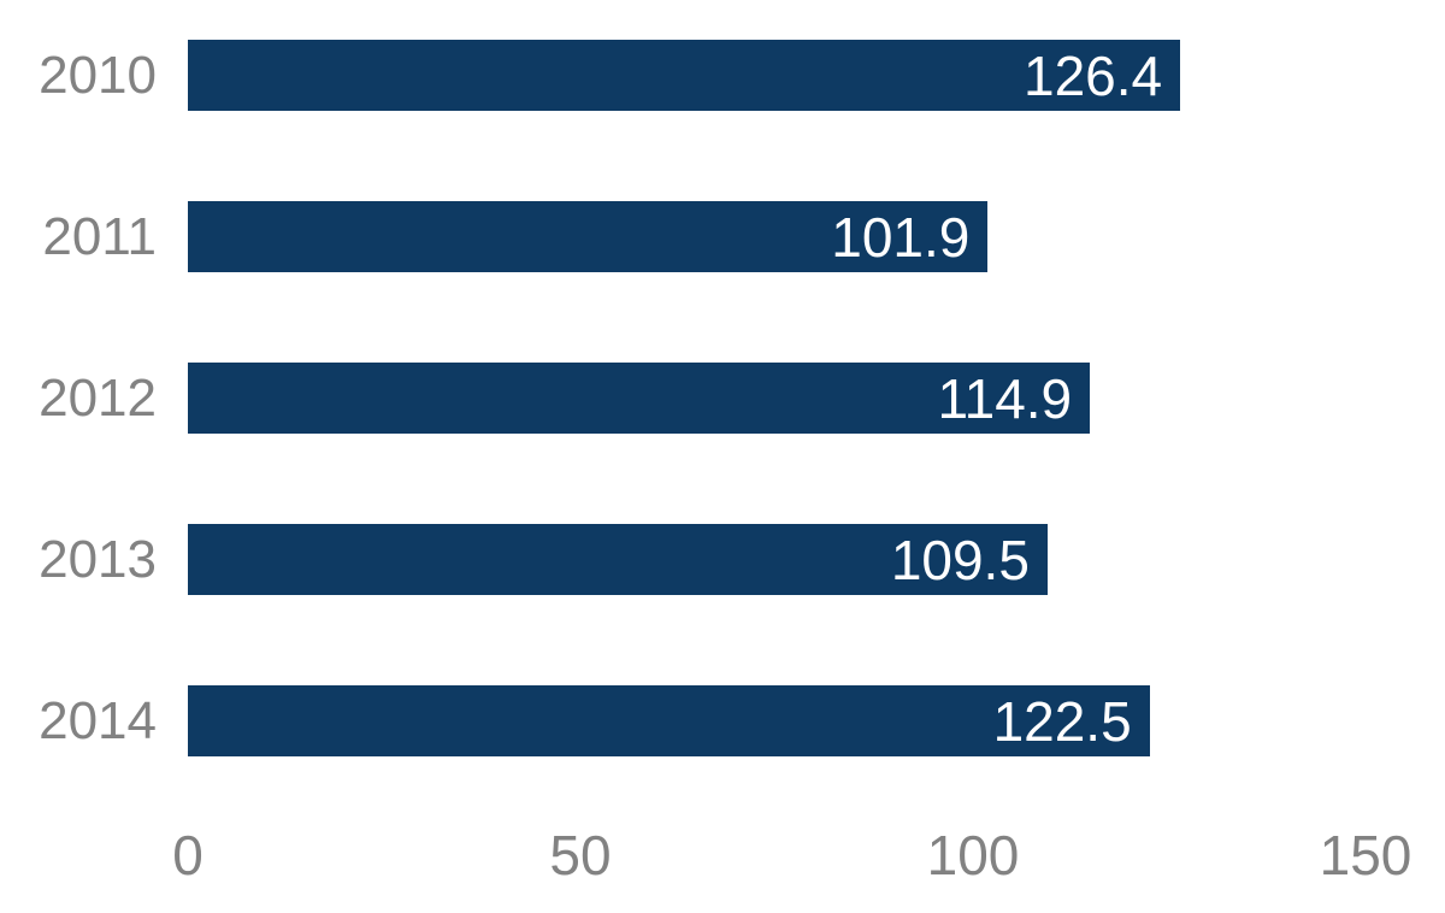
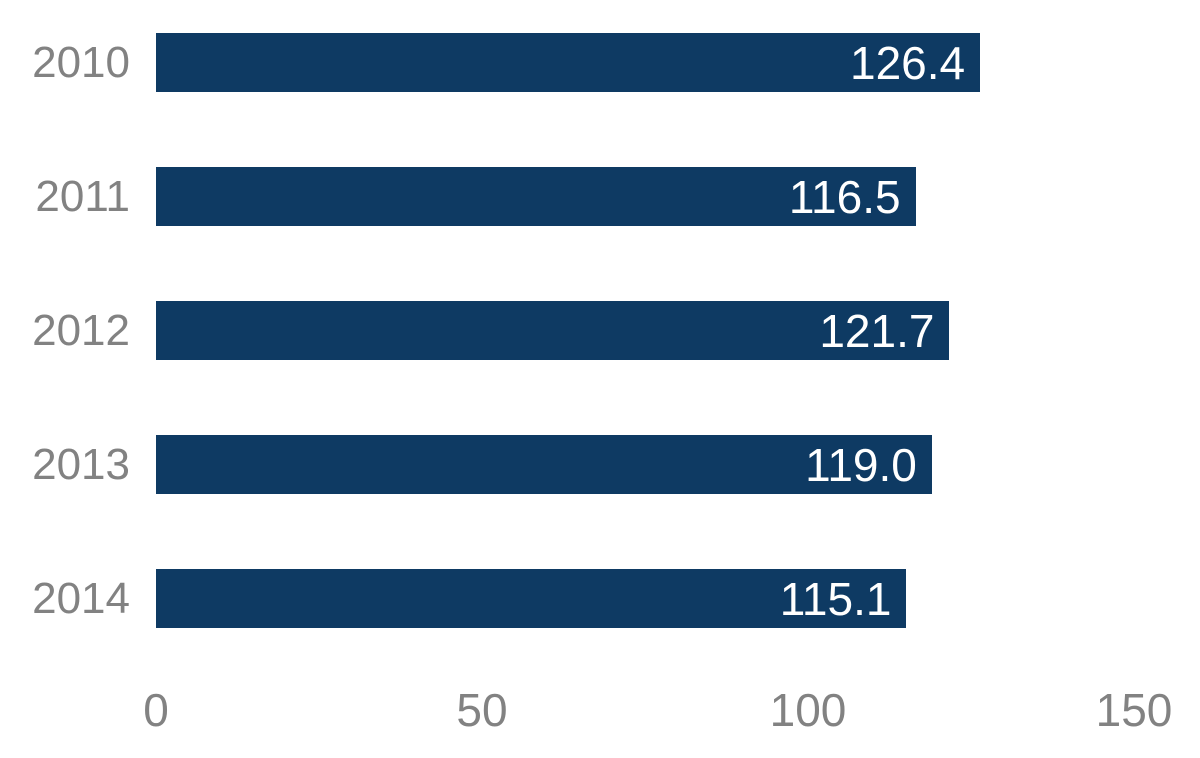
2011: 101.9 -> 116.5
2012: 114.9 -> 121.7
2013: 109.5 -> 119.0
2014: 122.5 -> 115.1
